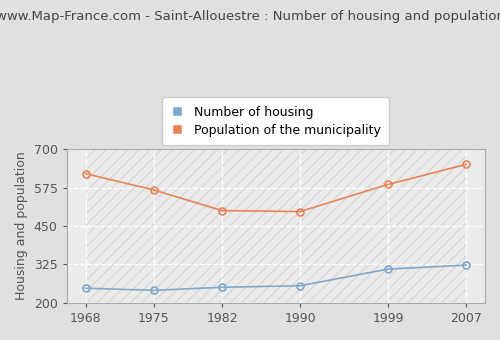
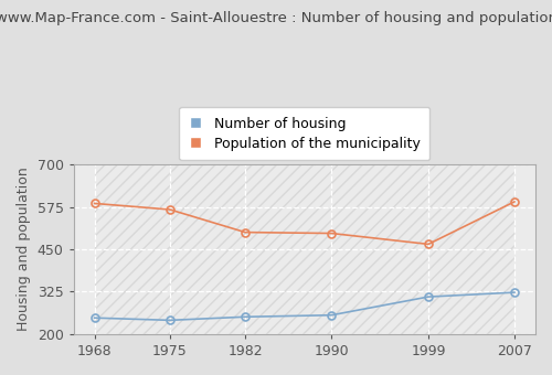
Population of the municipality/1968: 620 -> 585
Population of the municipality/1999: 585 -> 465
Population of the municipality/2007: 650 -> 590
